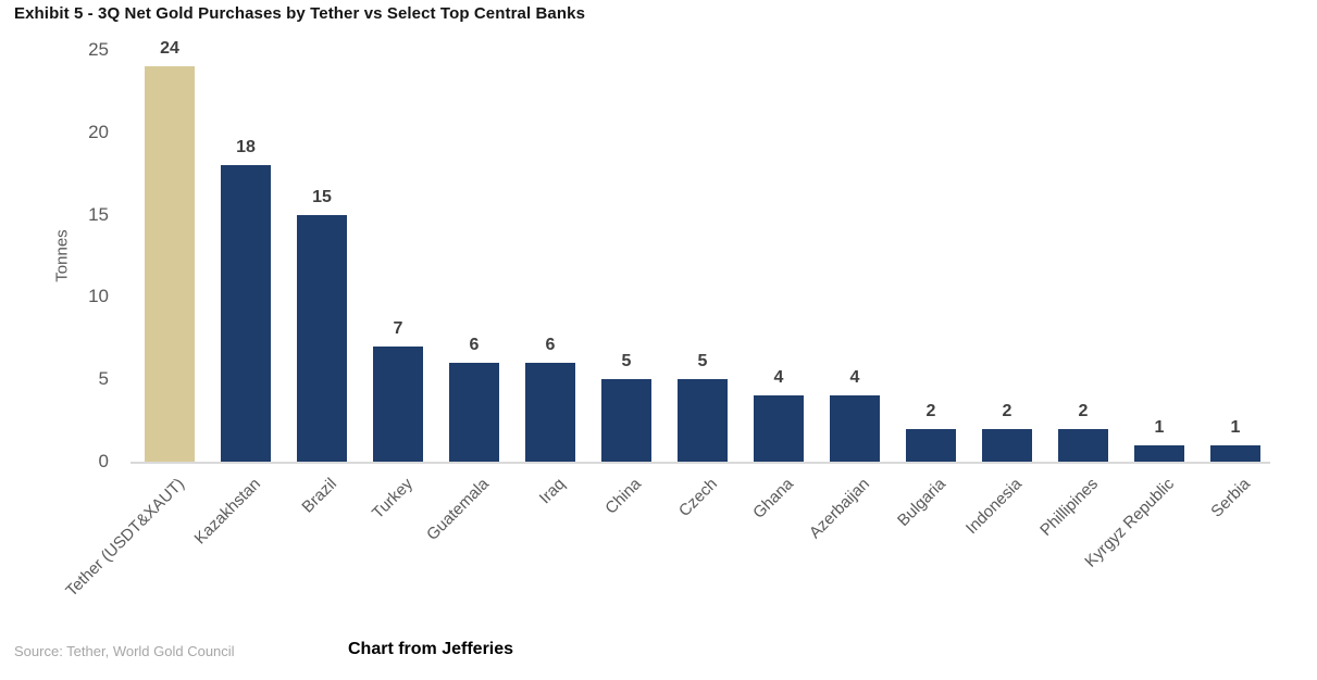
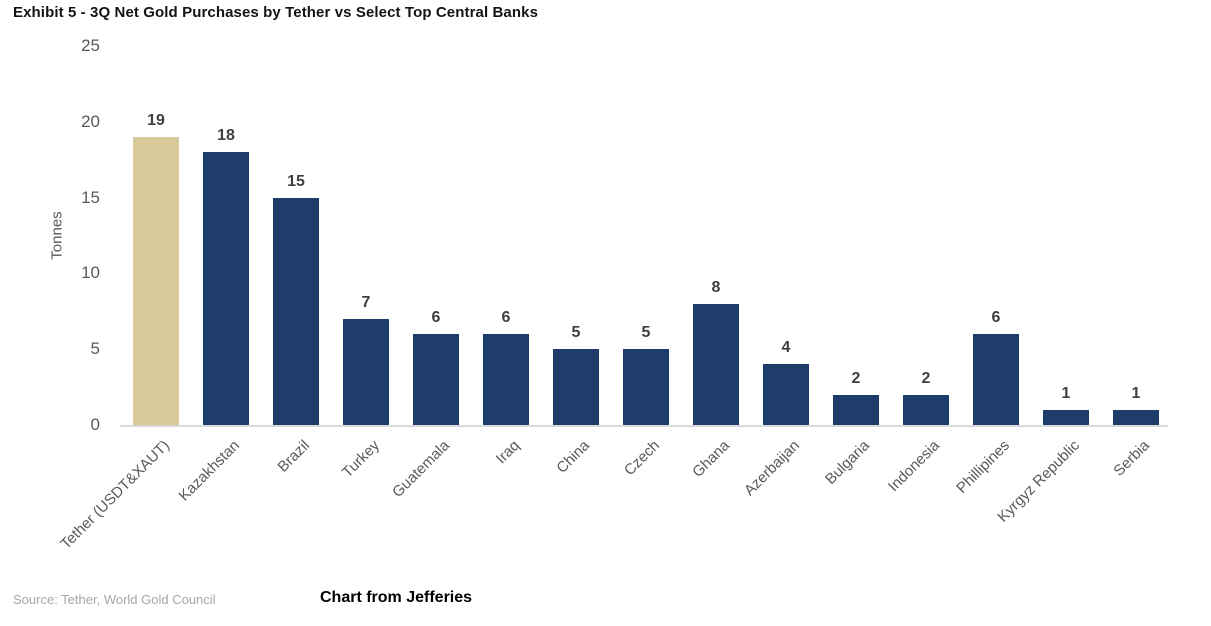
Tether (USDT&XAUT): 24 -> 19
Ghana: 4 -> 8
Phillipines: 2 -> 6
